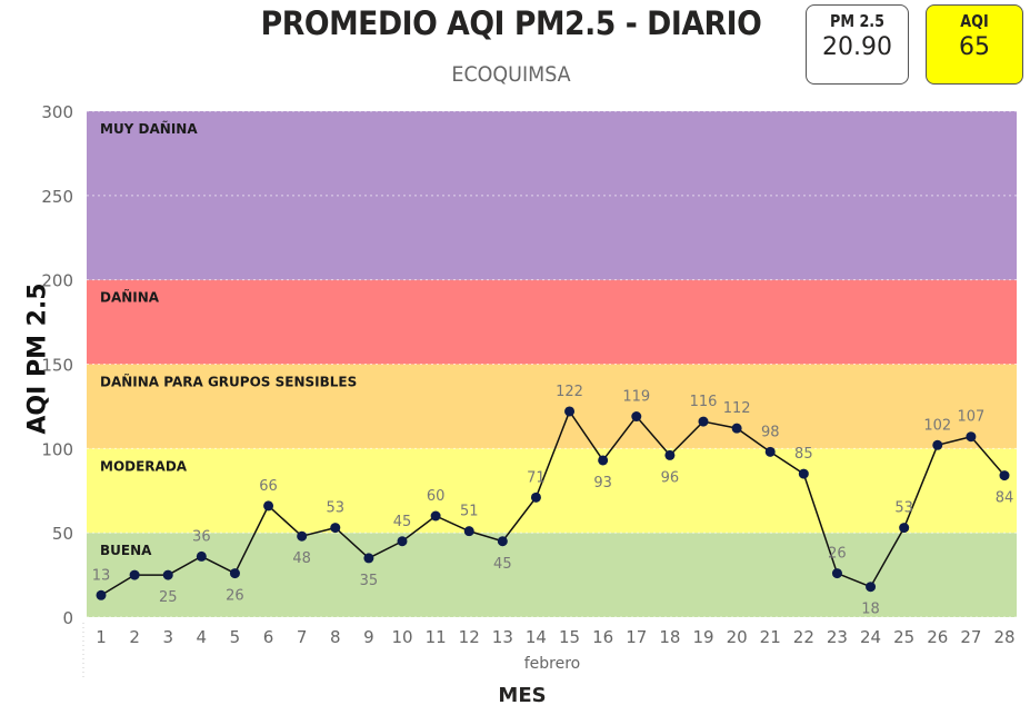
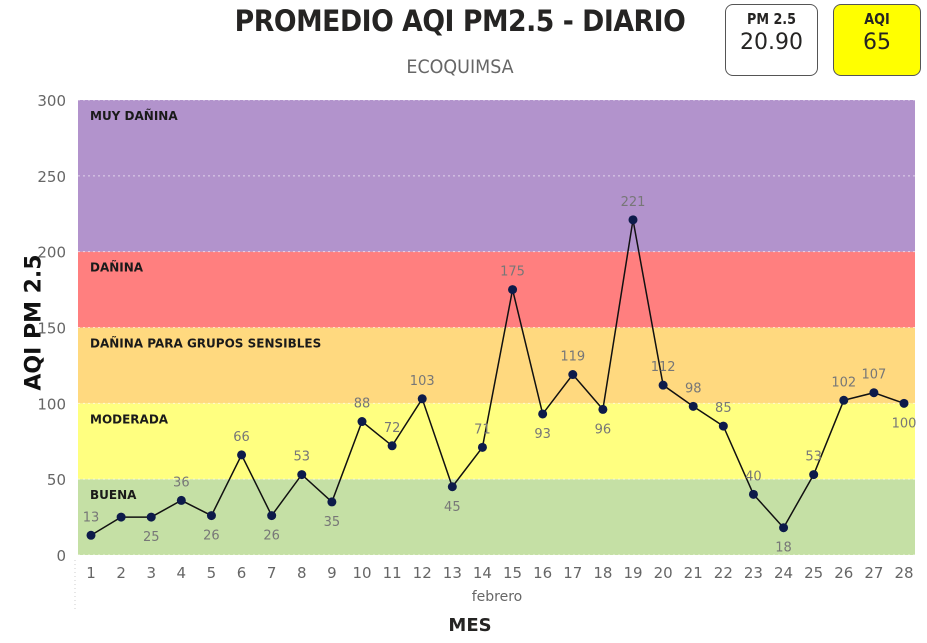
7: 48 -> 26
10: 45 -> 88
11: 60 -> 72
12: 51 -> 103
15: 122 -> 175
19: 116 -> 221
23: 26 -> 40
28: 84 -> 100
